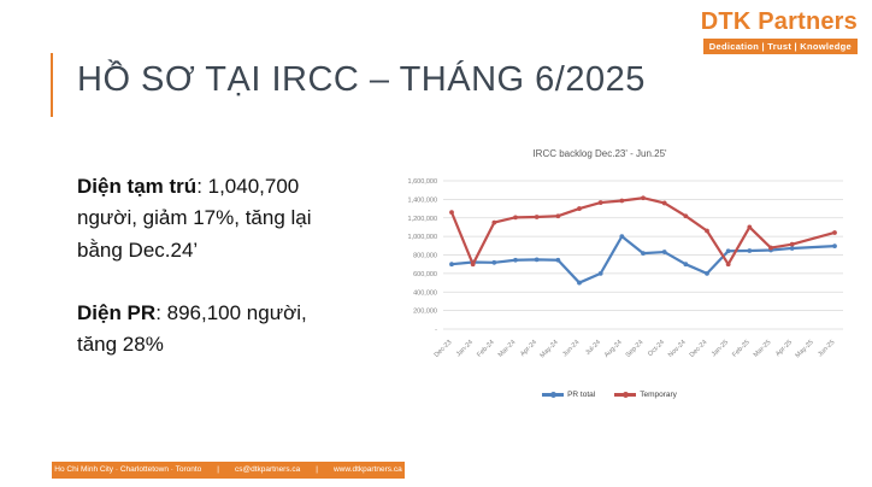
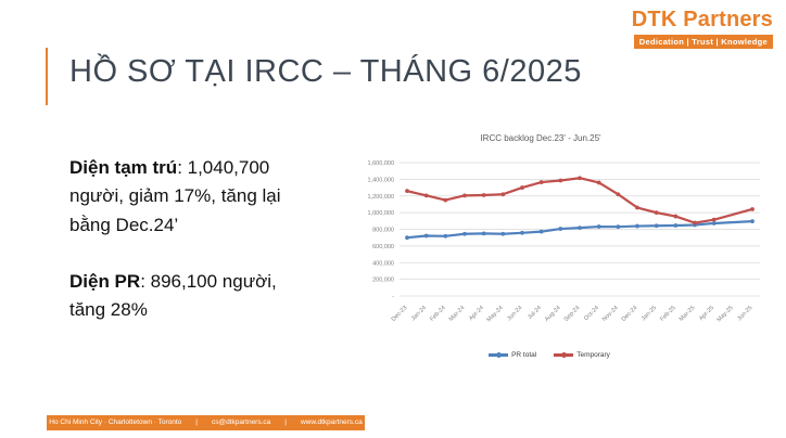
Temporary/Jan-24: 700000 -> 1200000
PR total/Jun-24: 500000 -> 800000
PR total/Jul-24: 600000 -> 800000
PR total/Aug-24: 1000000 -> 800000
PR total/Nov-24: 700000 -> 800000
PR total/Dec-24: 600000 -> 800000
Temporary/Jan-25: 700000 -> 1000000
Temporary/Feb-25: 1100000 -> 1000000
